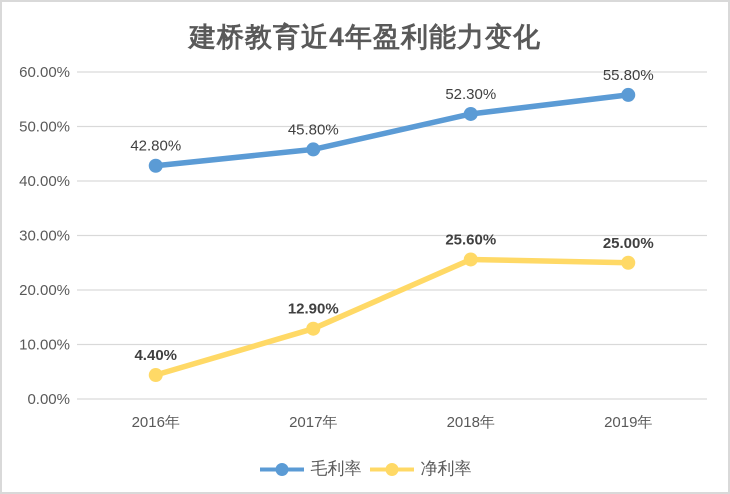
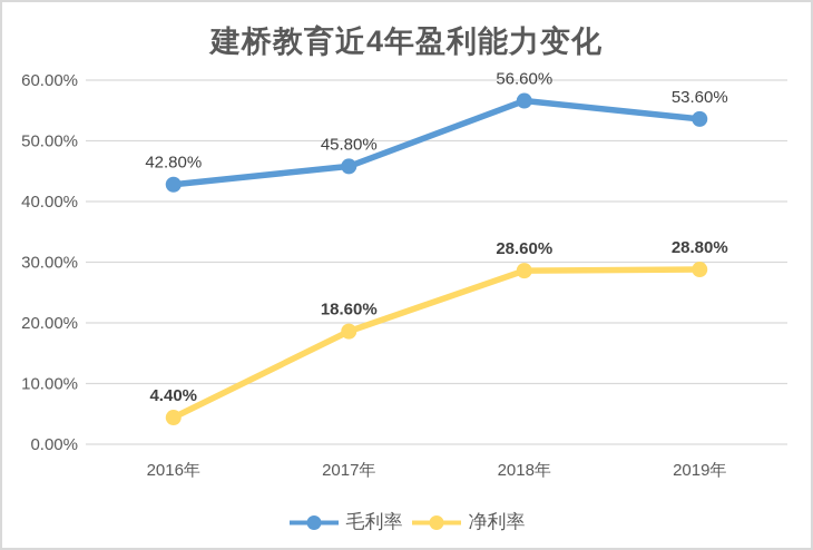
净利率/2017年: 12.90% -> 18.60%
毛利率/2018年: 52.30% -> 56.60%
净利率/2018年: 25.60% -> 28.60%
毛利率/2019年: 55.80% -> 53.60%
净利率/2019年: 25.00% -> 28.80%
